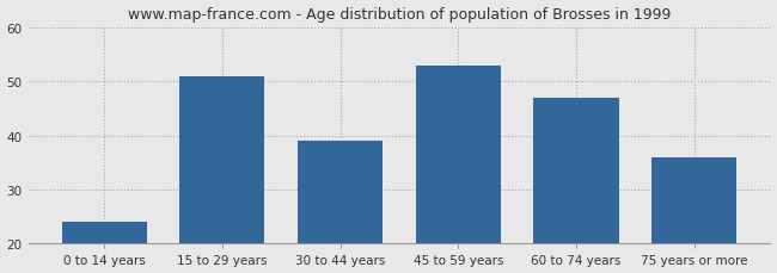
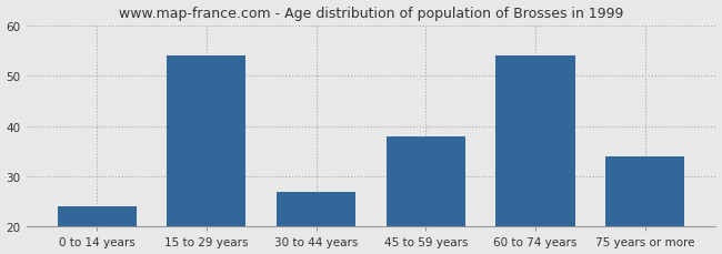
15 to 29 years: 51 -> 54
30 to 44 years: 39 -> 27
45 to 59 years: 53 -> 38
60 to 74 years: 47 -> 54
75 years or more: 36 -> 34
